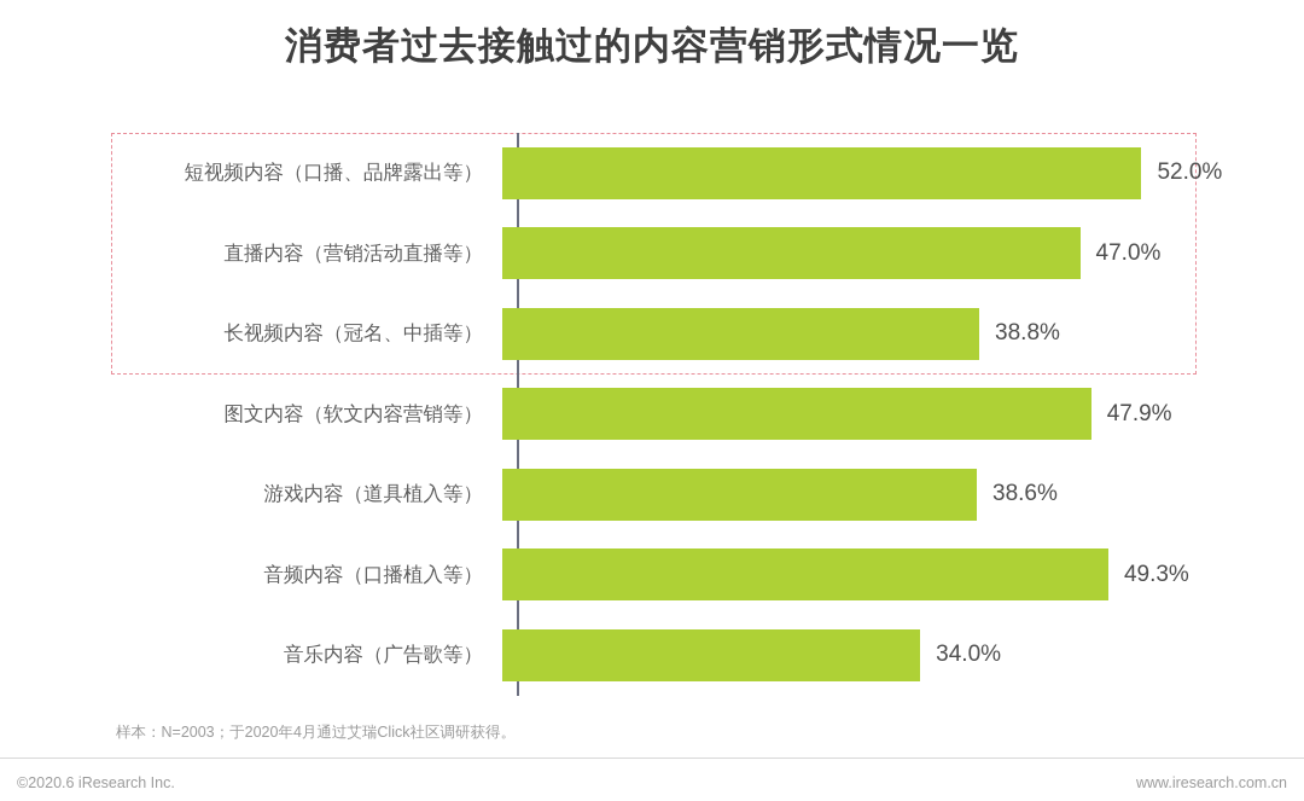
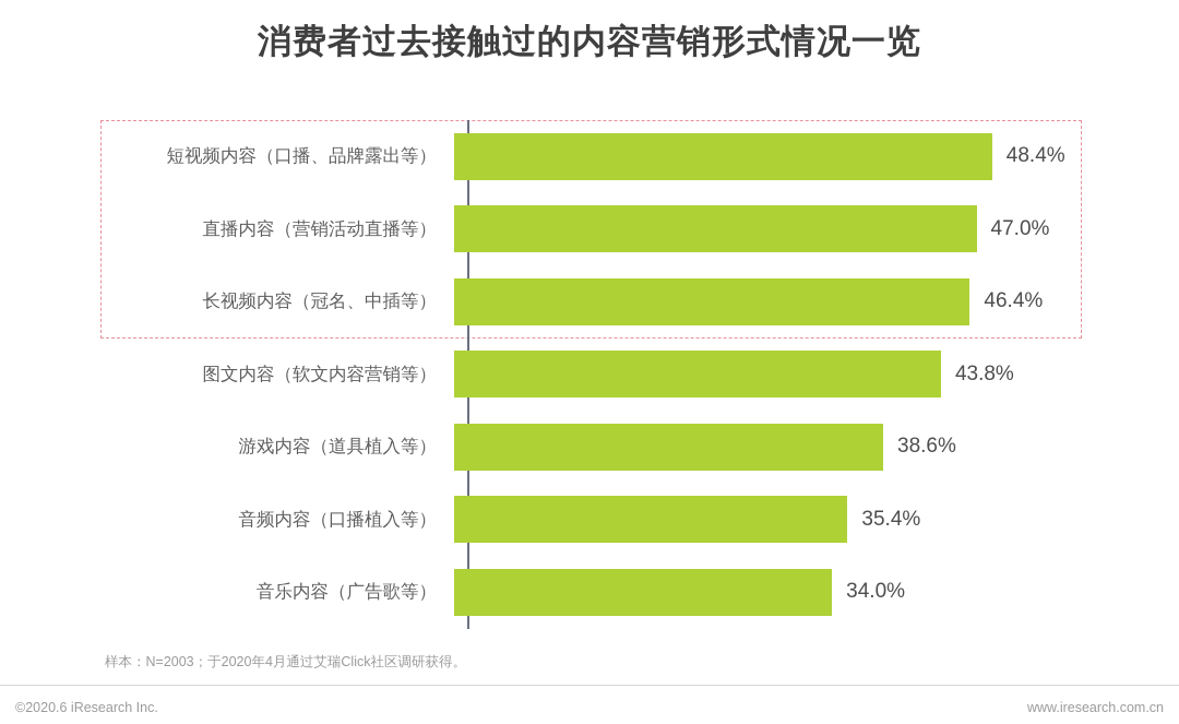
短视频内容（口播、品牌露出等）: 52.0% -> 48.4%
长视频内容（冠名、中插等）: 38.8% -> 46.4%
图文内容（软文内容营销等）: 47.9% -> 43.8%
音频内容（口播植入等）: 49.3% -> 35.4%
